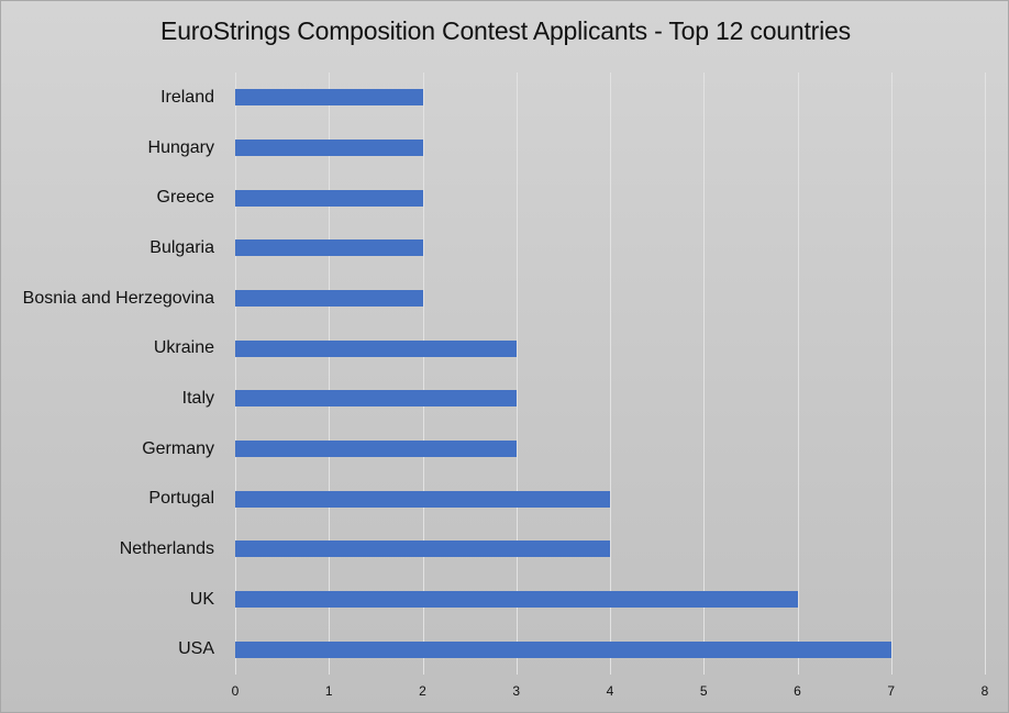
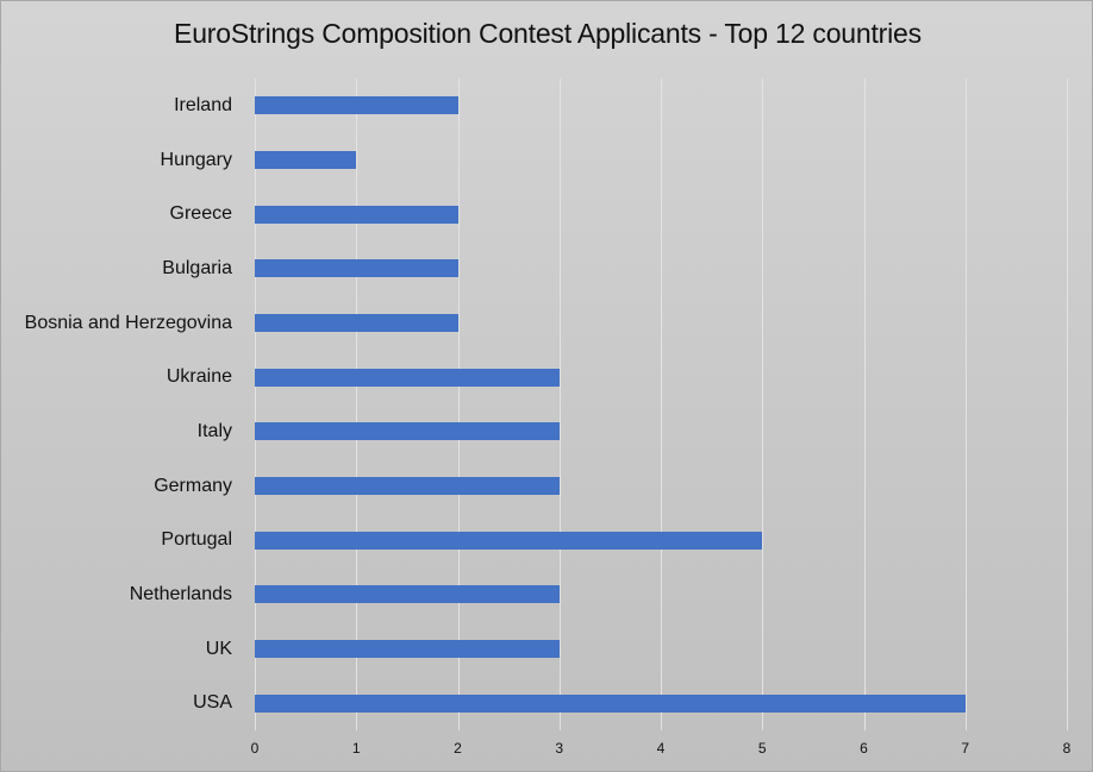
Hungary: 2 -> 1
Portugal: 4 -> 5
Netherlands: 4 -> 3
UK: 6 -> 3
